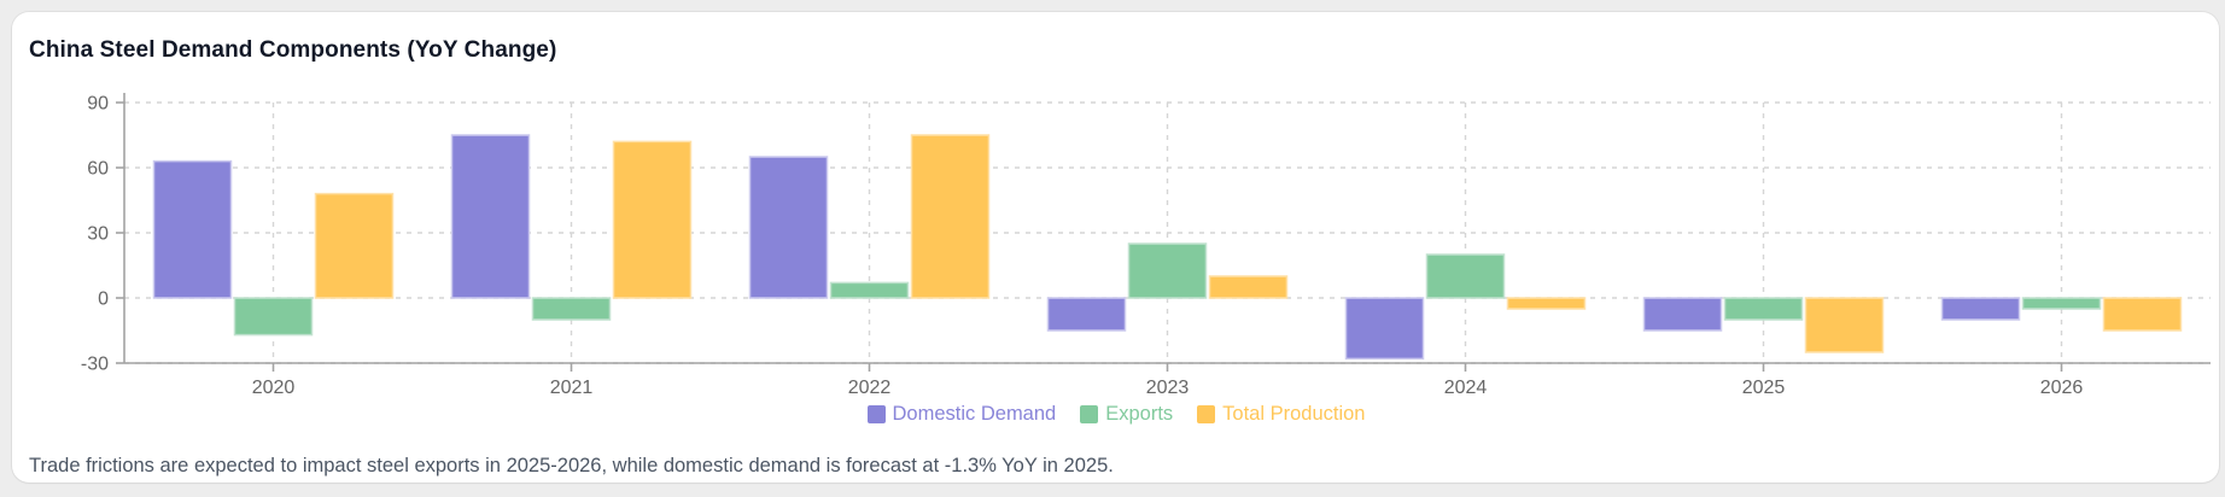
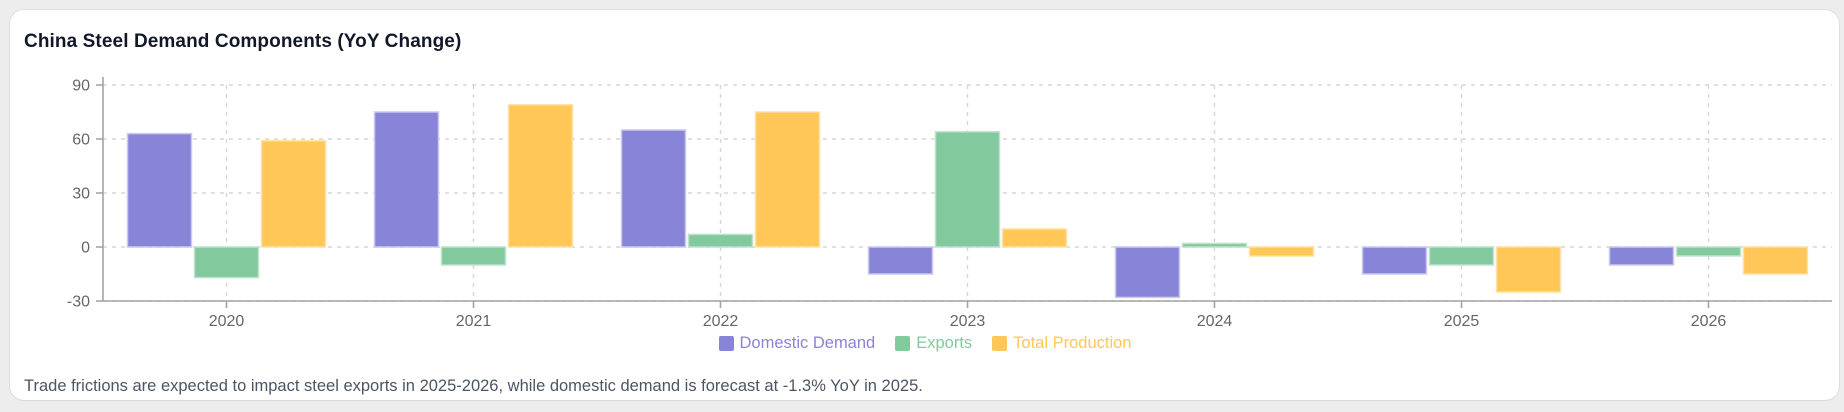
Total Production/2020: 48 -> 59
Total Production/2021: 72 -> 79
Exports/2023: 25 -> 64
Exports/2024: 20 -> 2
